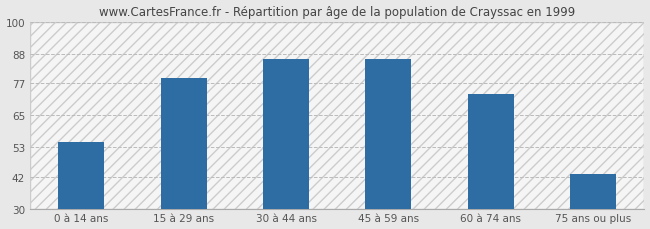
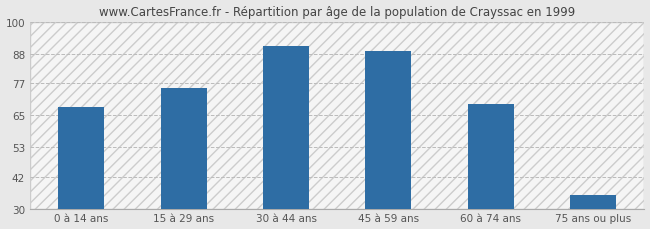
0 à 14 ans: 55 -> 68
15 à 29 ans: 79 -> 75
30 à 44 ans: 86 -> 91
45 à 59 ans: 86 -> 89
60 à 74 ans: 73 -> 69
75 ans ou plus: 43 -> 35
